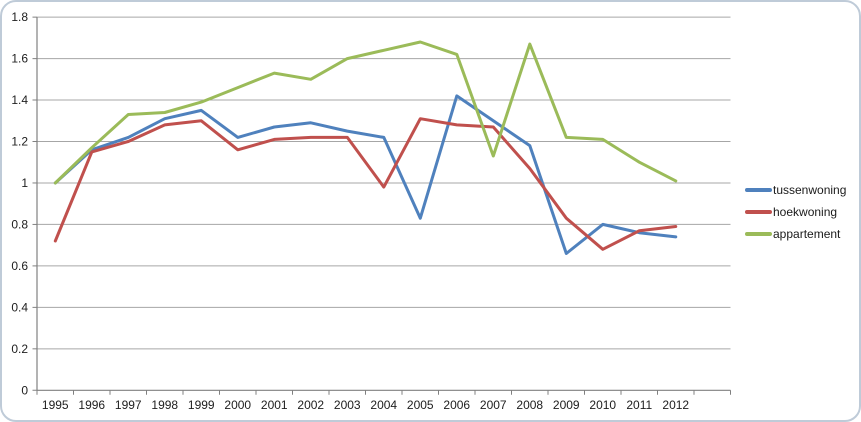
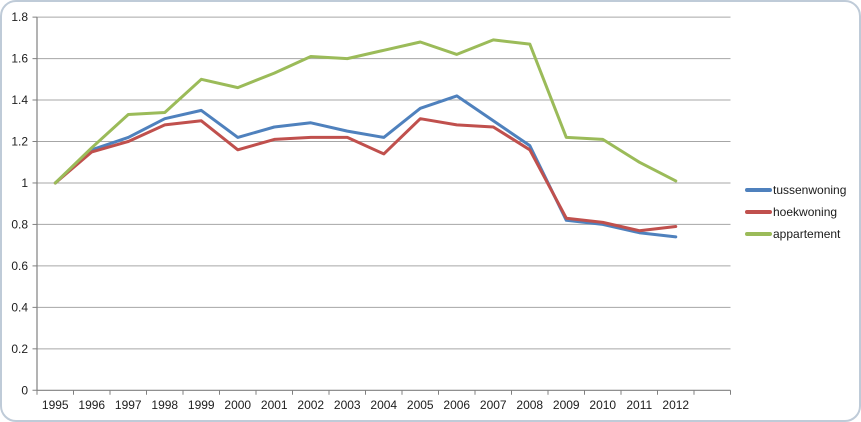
hoekwoning/1995: 0.72 -> 1.00
appartement/1999: 1.39 -> 1.50
appartement/2002: 1.50 -> 1.61
hoekwoning/2004: 0.98 -> 1.14
tussenwoning/2005: 0.83 -> 1.36
appartement/2007: 1.13 -> 1.69
hoekwoning/2008: 1.07 -> 1.16
tussenwoning/2009: 0.66 -> 0.82
hoekwoning/2010: 0.68 -> 0.81
